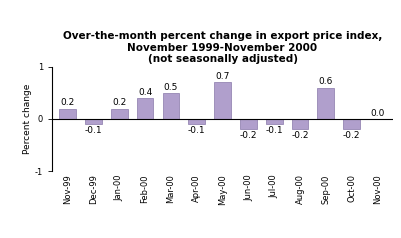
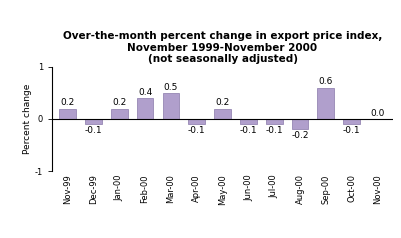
May-00: 0.7 -> 0.2
Jun-00: -0.2 -> -0.1
Oct-00: -0.2 -> -0.1
